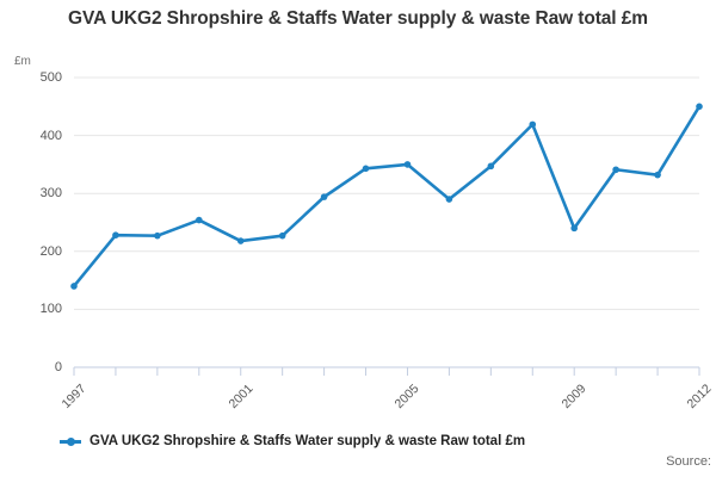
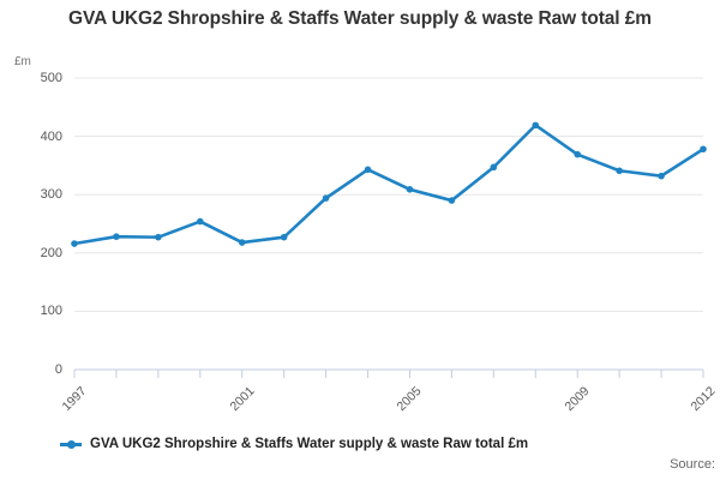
1997: 140 -> 220
2005: 350 -> 310
2009: 240 -> 370
2012: 450 -> 380
